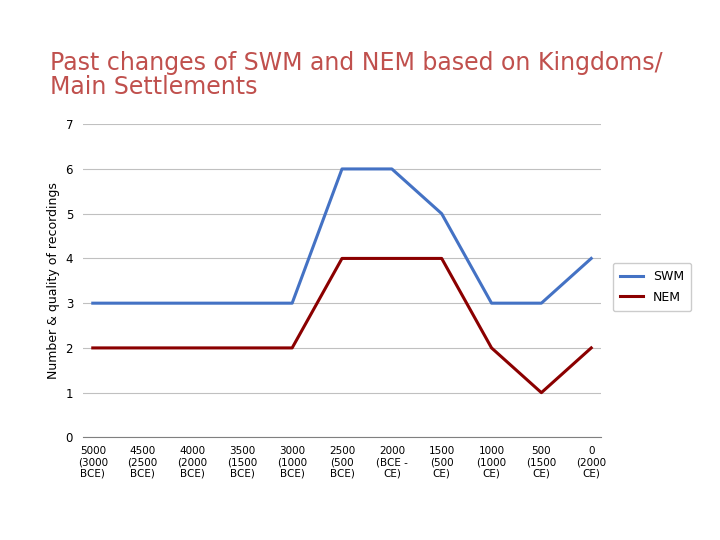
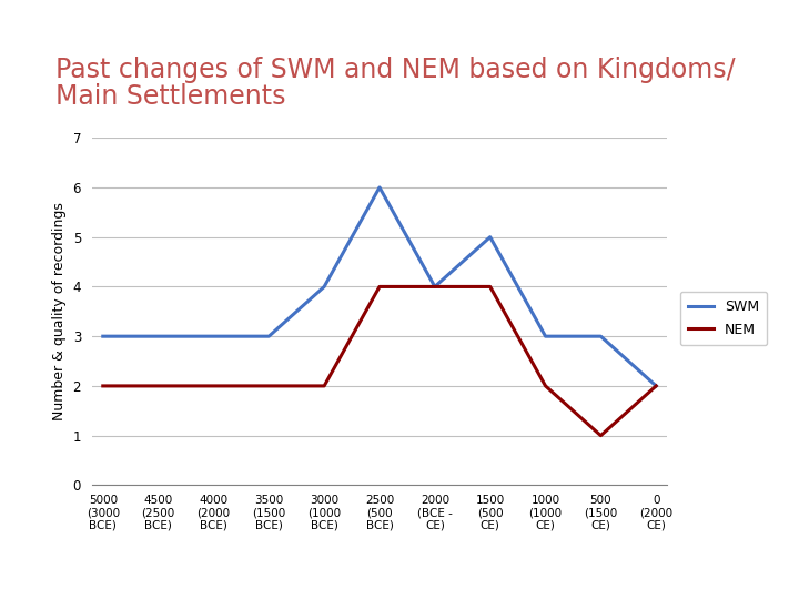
SWM/3000 (1000 BCE): 3 -> 4
SWM/2000 (BCE - CE): 6 -> 4
SWM/0 (2000 CE): 4 -> 2
